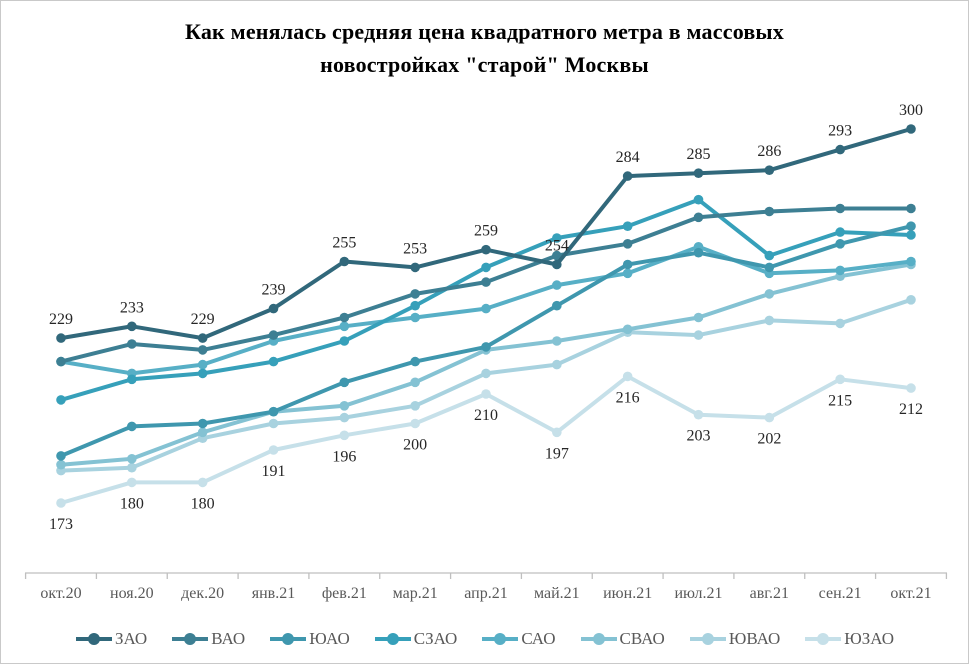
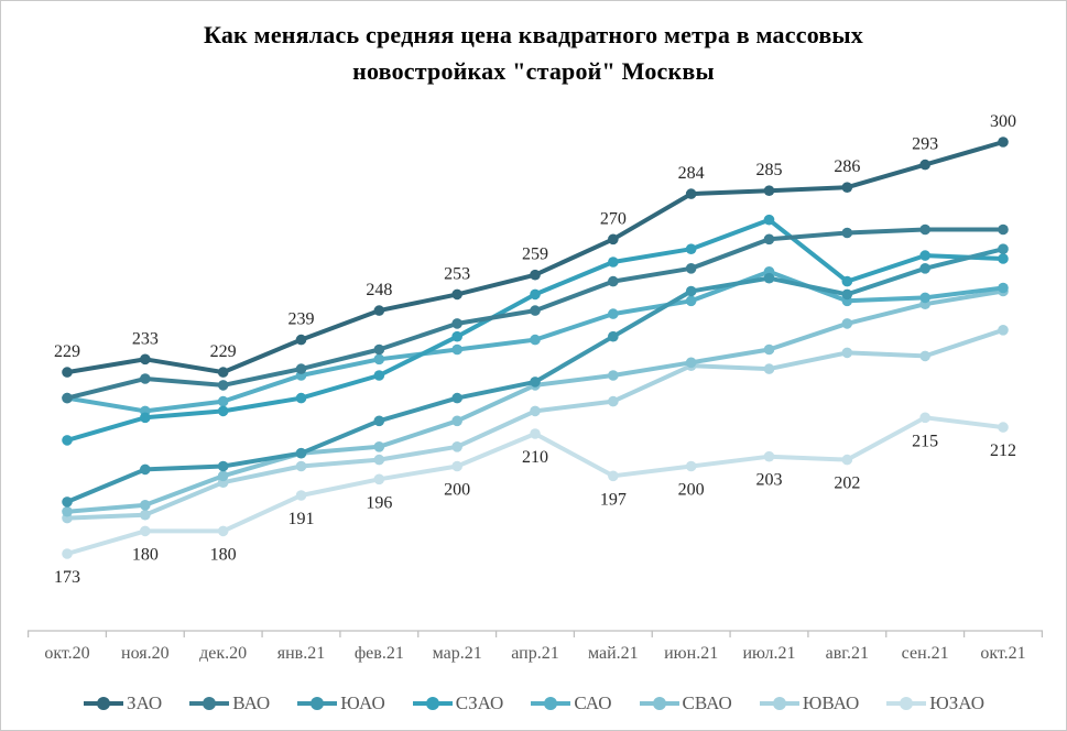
ЗАО/фев.21: 255 -> 248
ЗАО/май.21: 254 -> 270
ЮЗАО/июн.21: 216 -> 200
